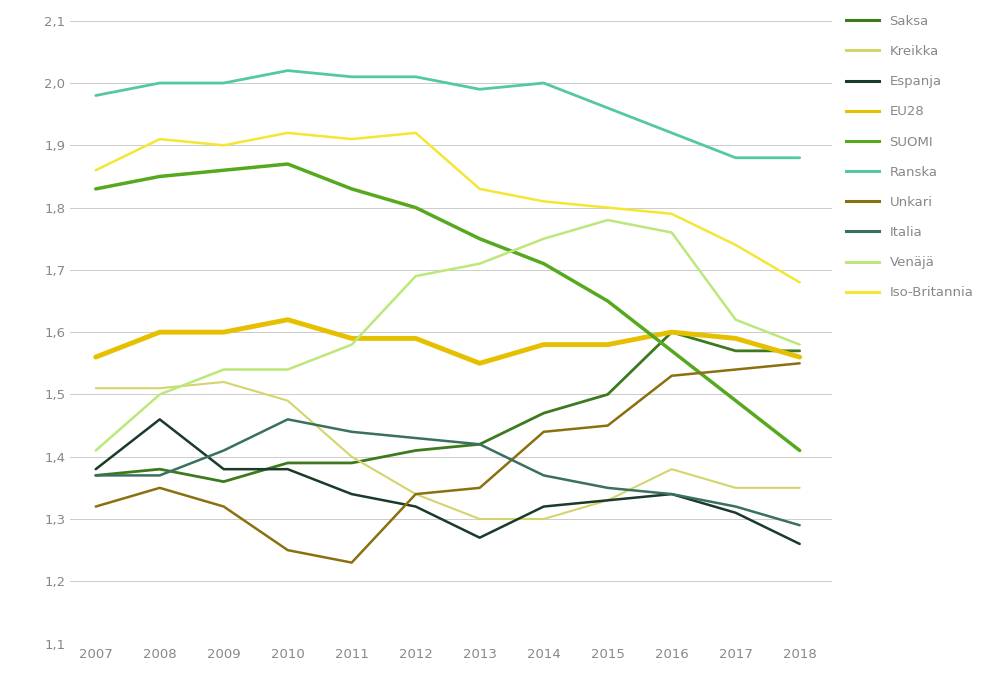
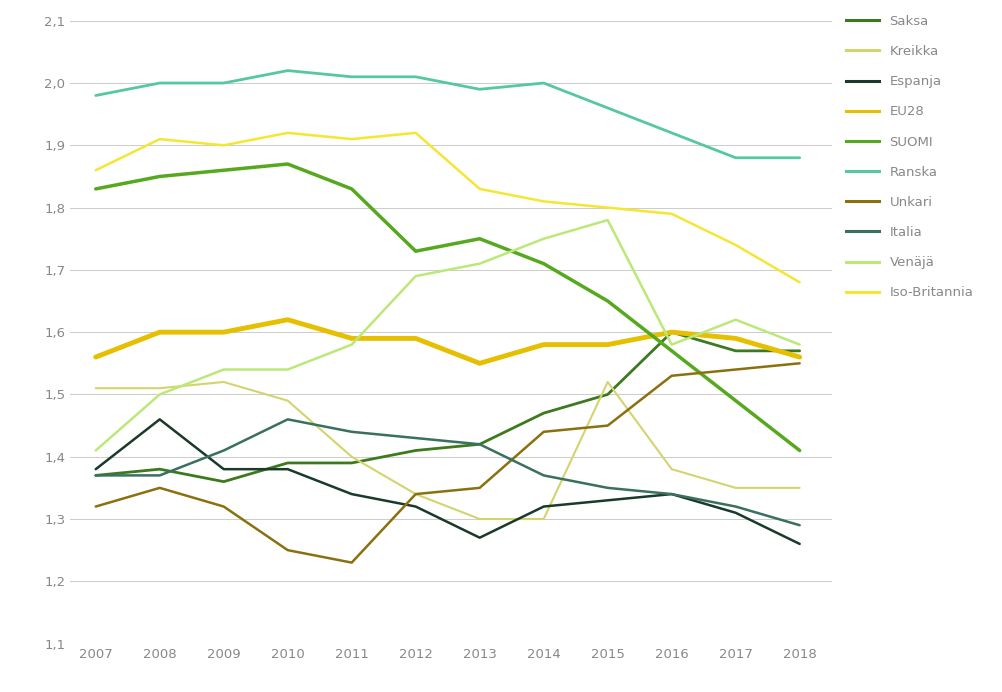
SUOMI/2012: 1,80 -> 1,73
Kreikka/2015: 1,33 -> 1,52
Venäjä/2016: 1,76 -> 1,58
